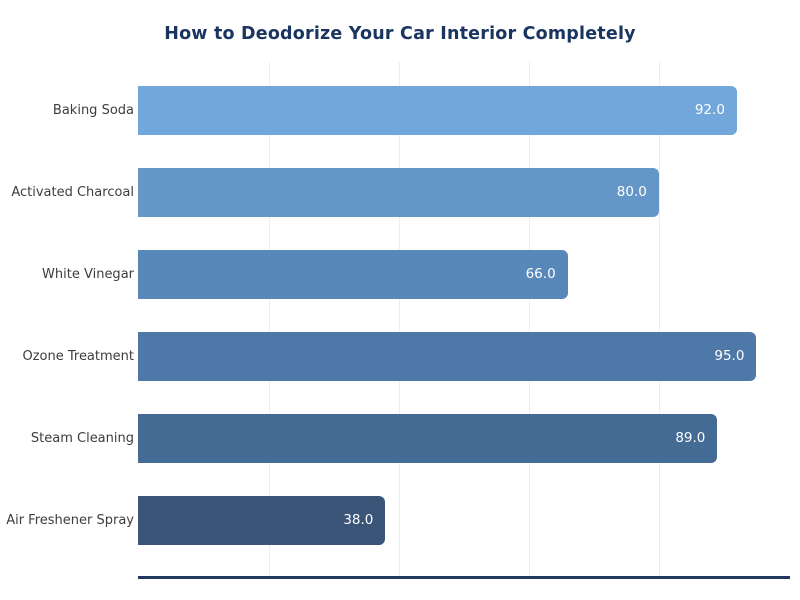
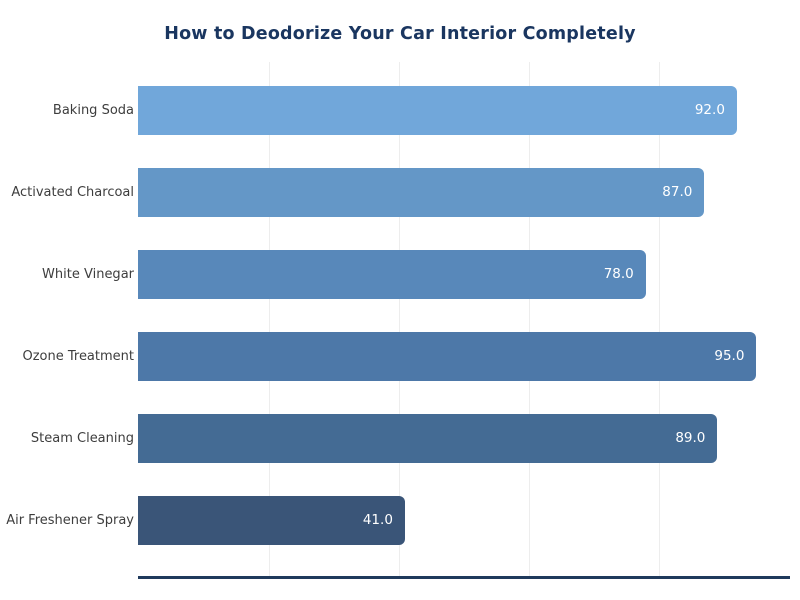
Activated Charcoal: 80.0 -> 87.0
White Vinegar: 66.0 -> 78.0
Air Freshener Spray: 38.0 -> 41.0
